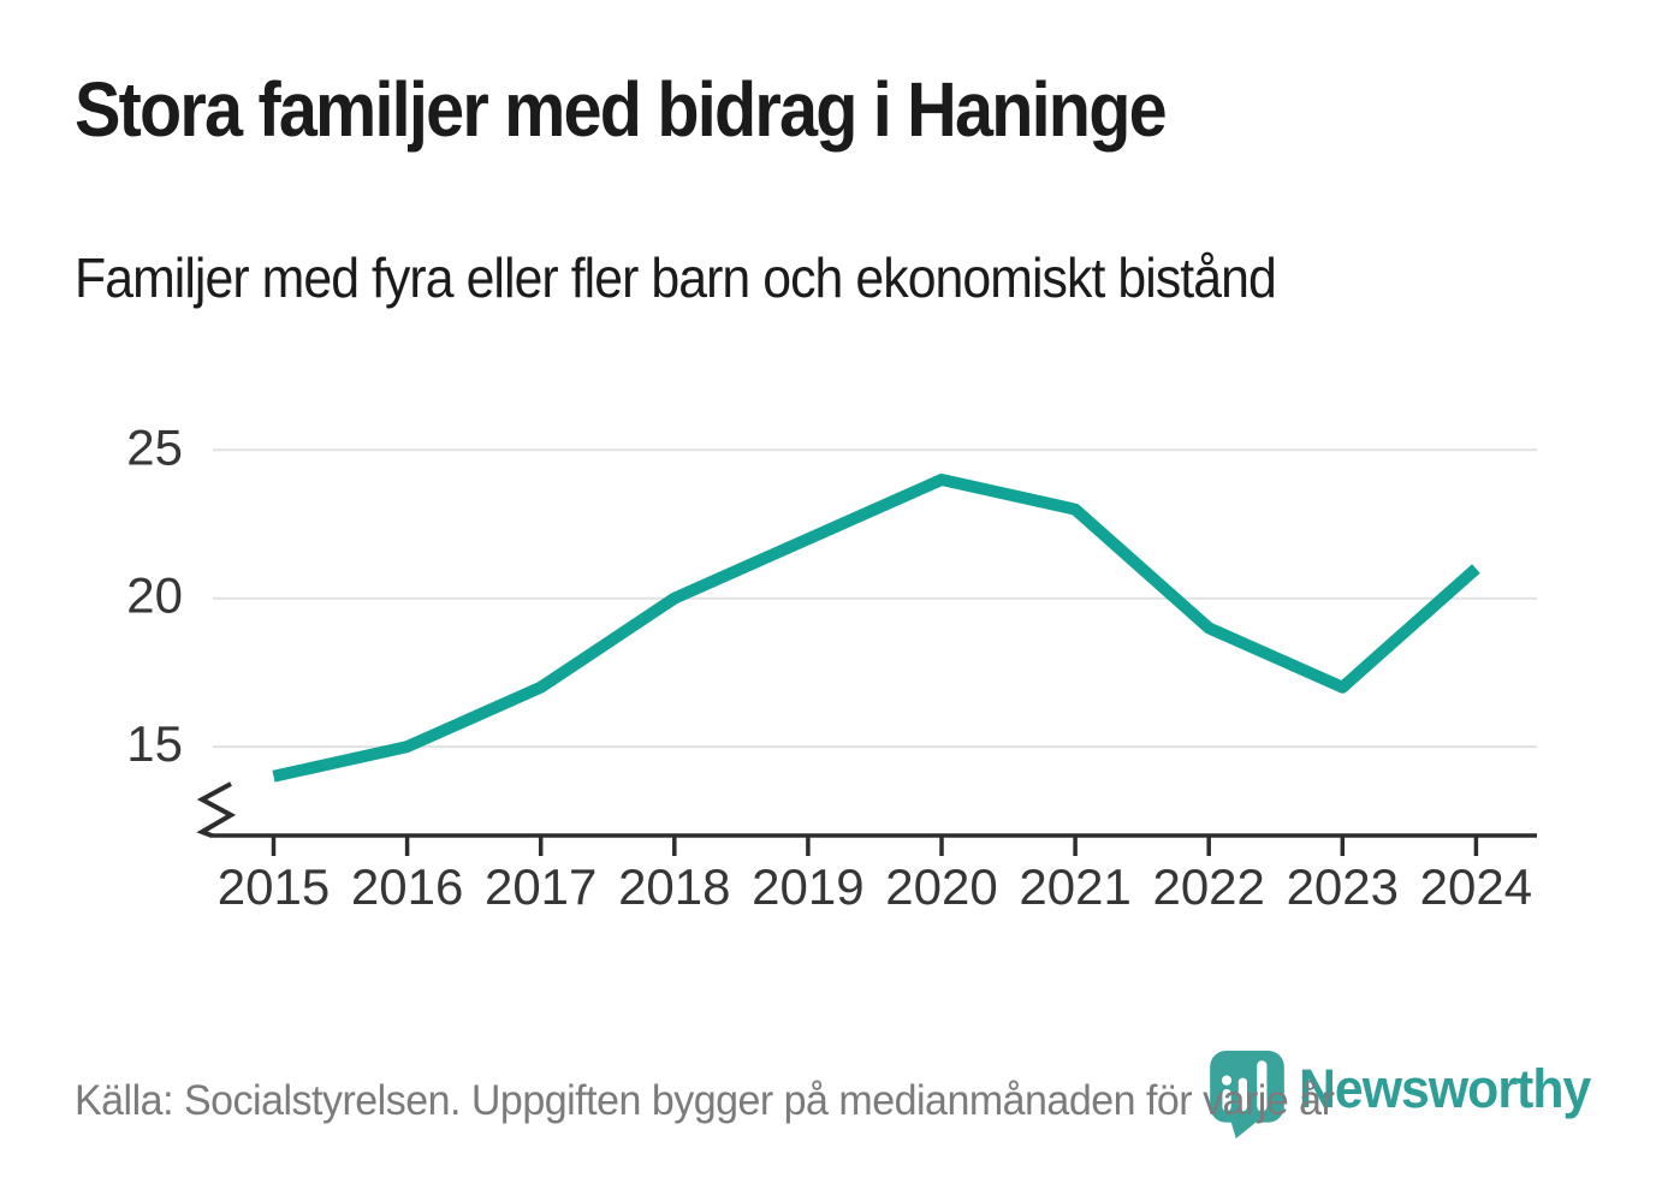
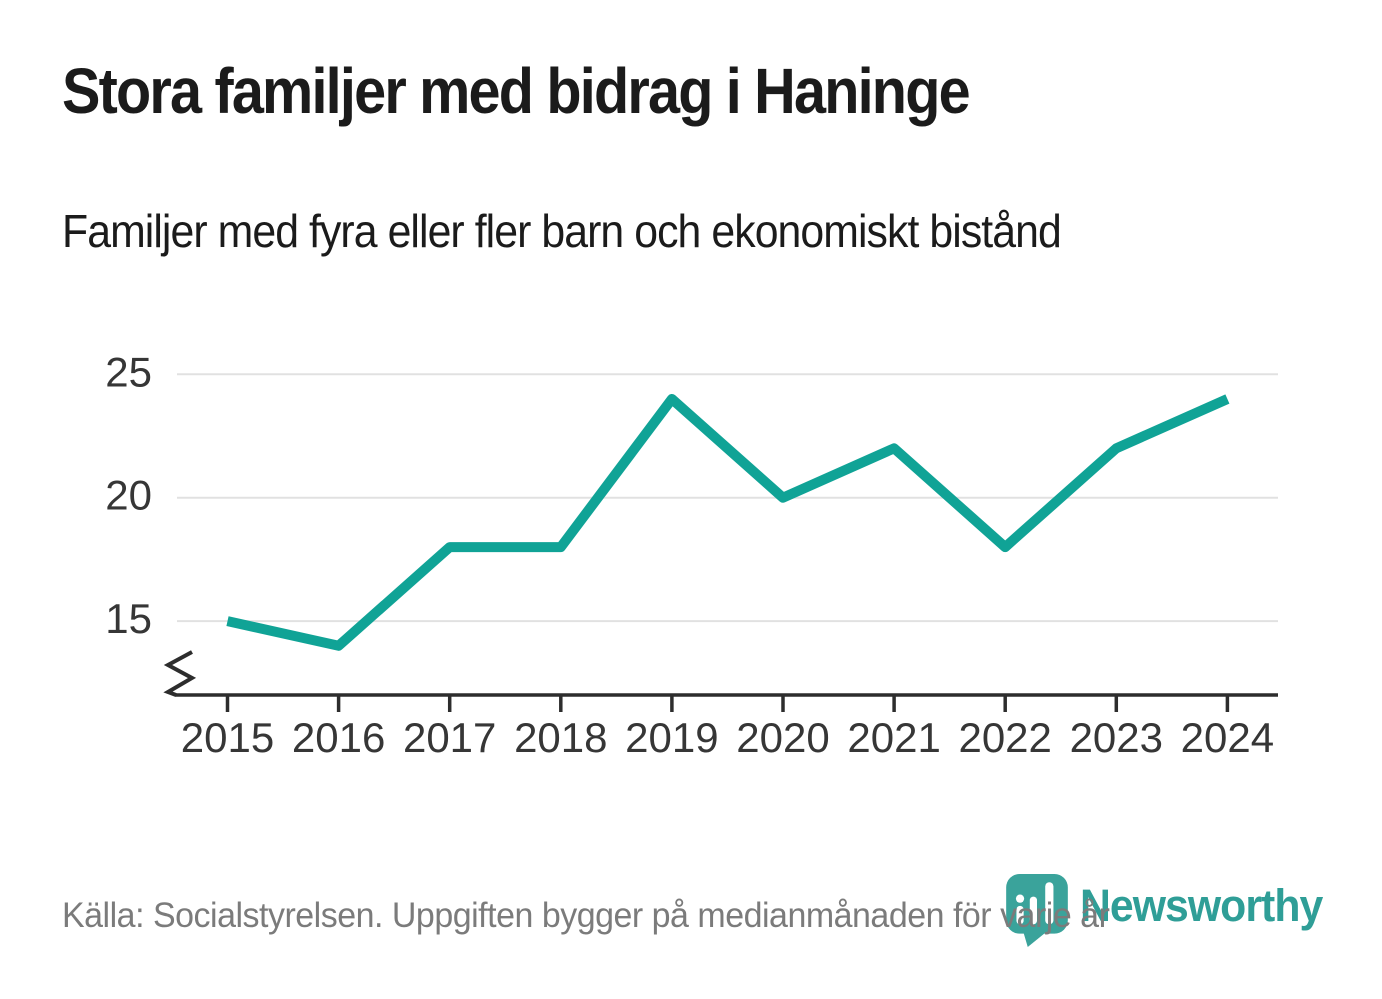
2015: 14 -> 15
2016: 15 -> 14
2017: 17 -> 18
2018: 20 -> 18
2019: 22 -> 24
2020: 24 -> 20
2021: 23 -> 22
2022: 19 -> 18
2023: 17 -> 22
2024: 21 -> 24
